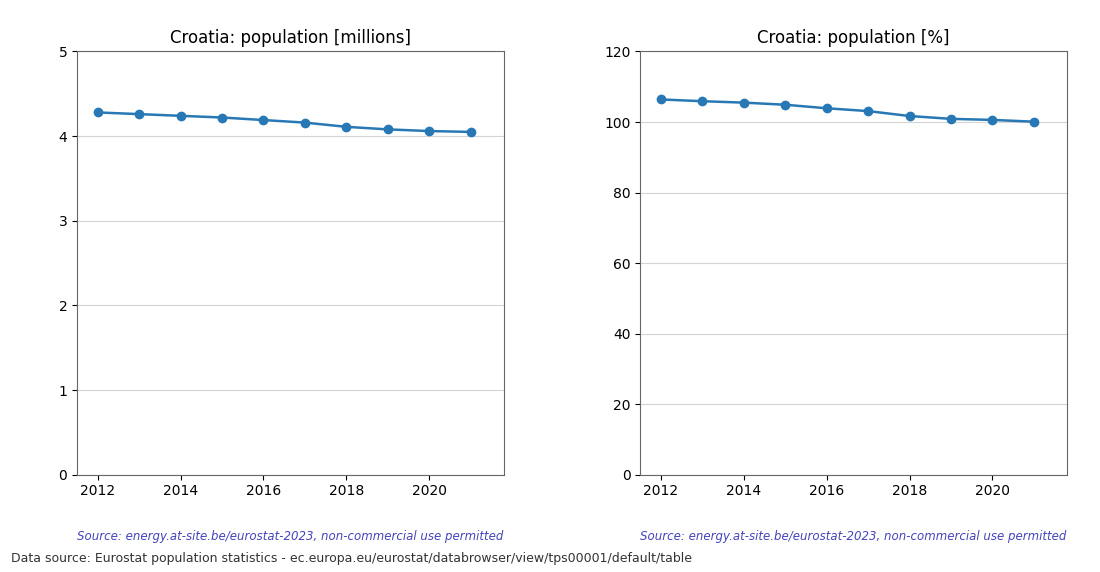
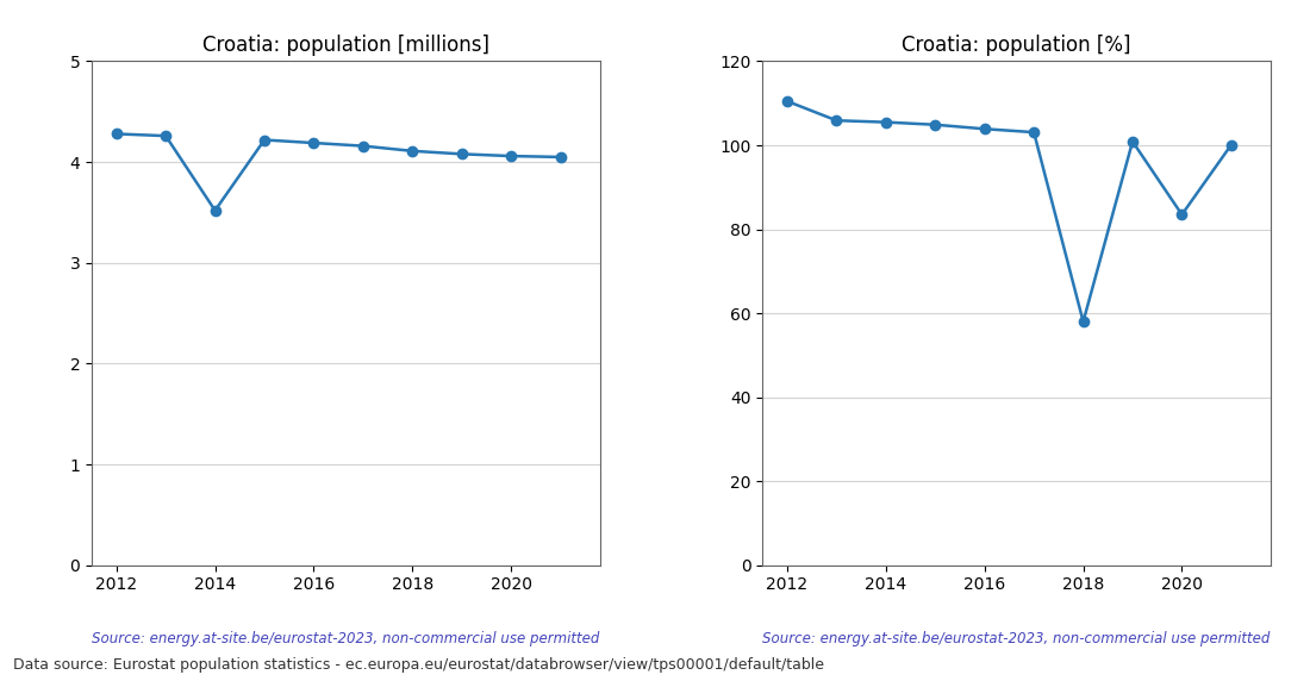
Croatia: population [millions]/2014: 4.24 -> 3.52
Croatia: population [%]/2012: 106.4 -> 110.5
Croatia: population [%]/2018: 101.7 -> 58.0
Croatia: population [%]/2020: 100.6 -> 83.5
